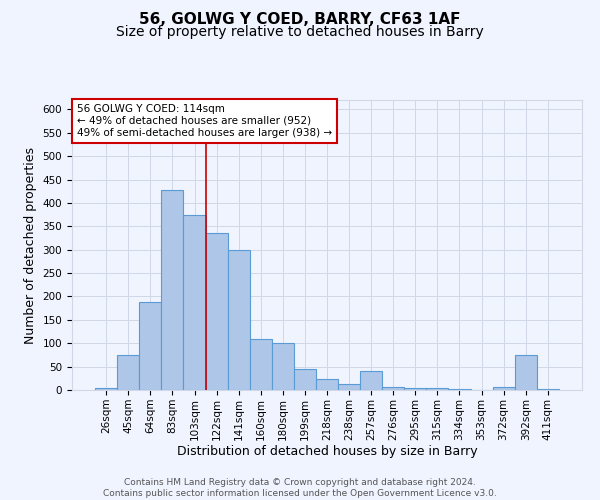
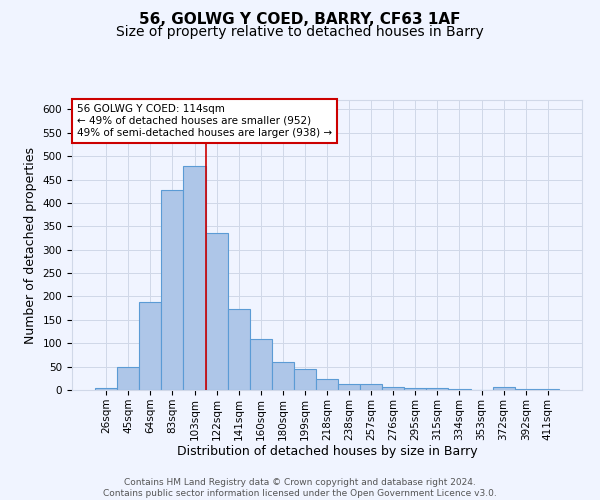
45sqm: 75 -> 50
103sqm: 375 -> 478
141sqm: 300 -> 173
180sqm: 100 -> 60
257sqm: 40 -> 13
392sqm: 75 -> 2
